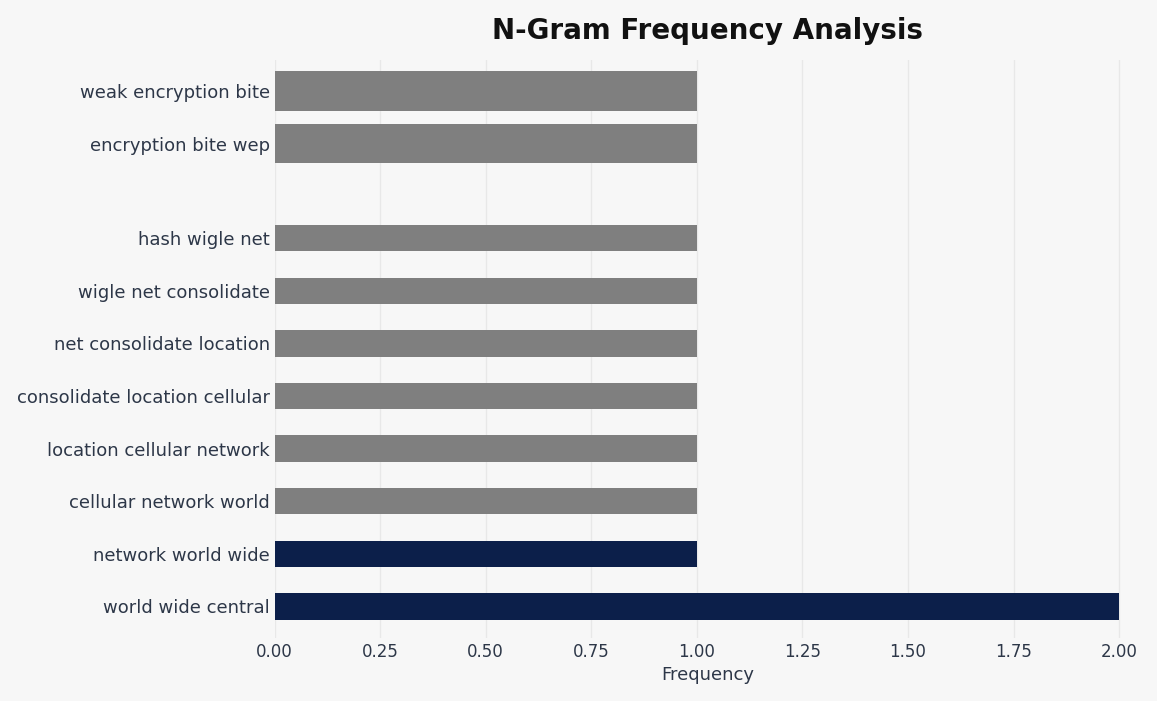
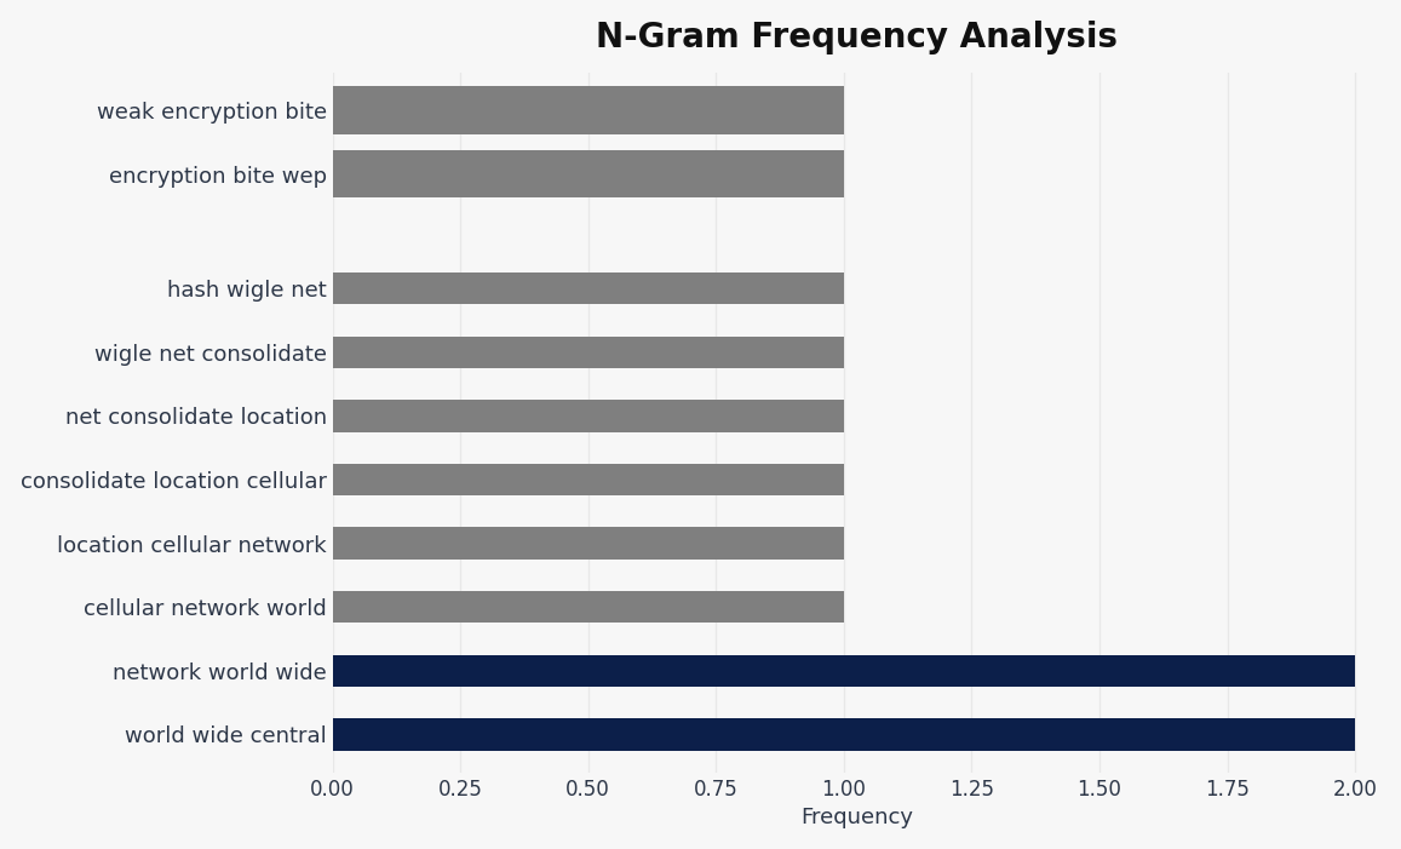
network world wide: 1 -> 2
